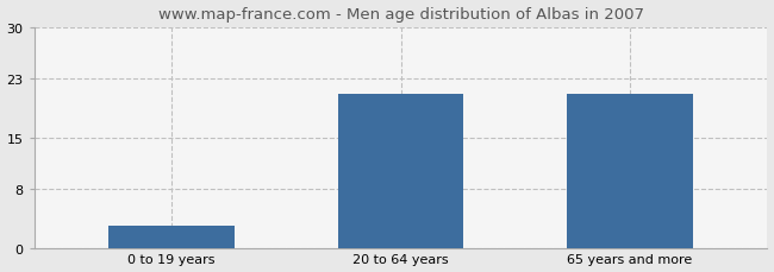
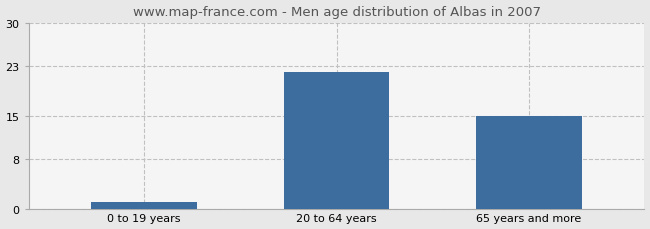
0 to 19 years: 3 -> 1
20 to 64 years: 21 -> 22
65 years and more: 21 -> 15
